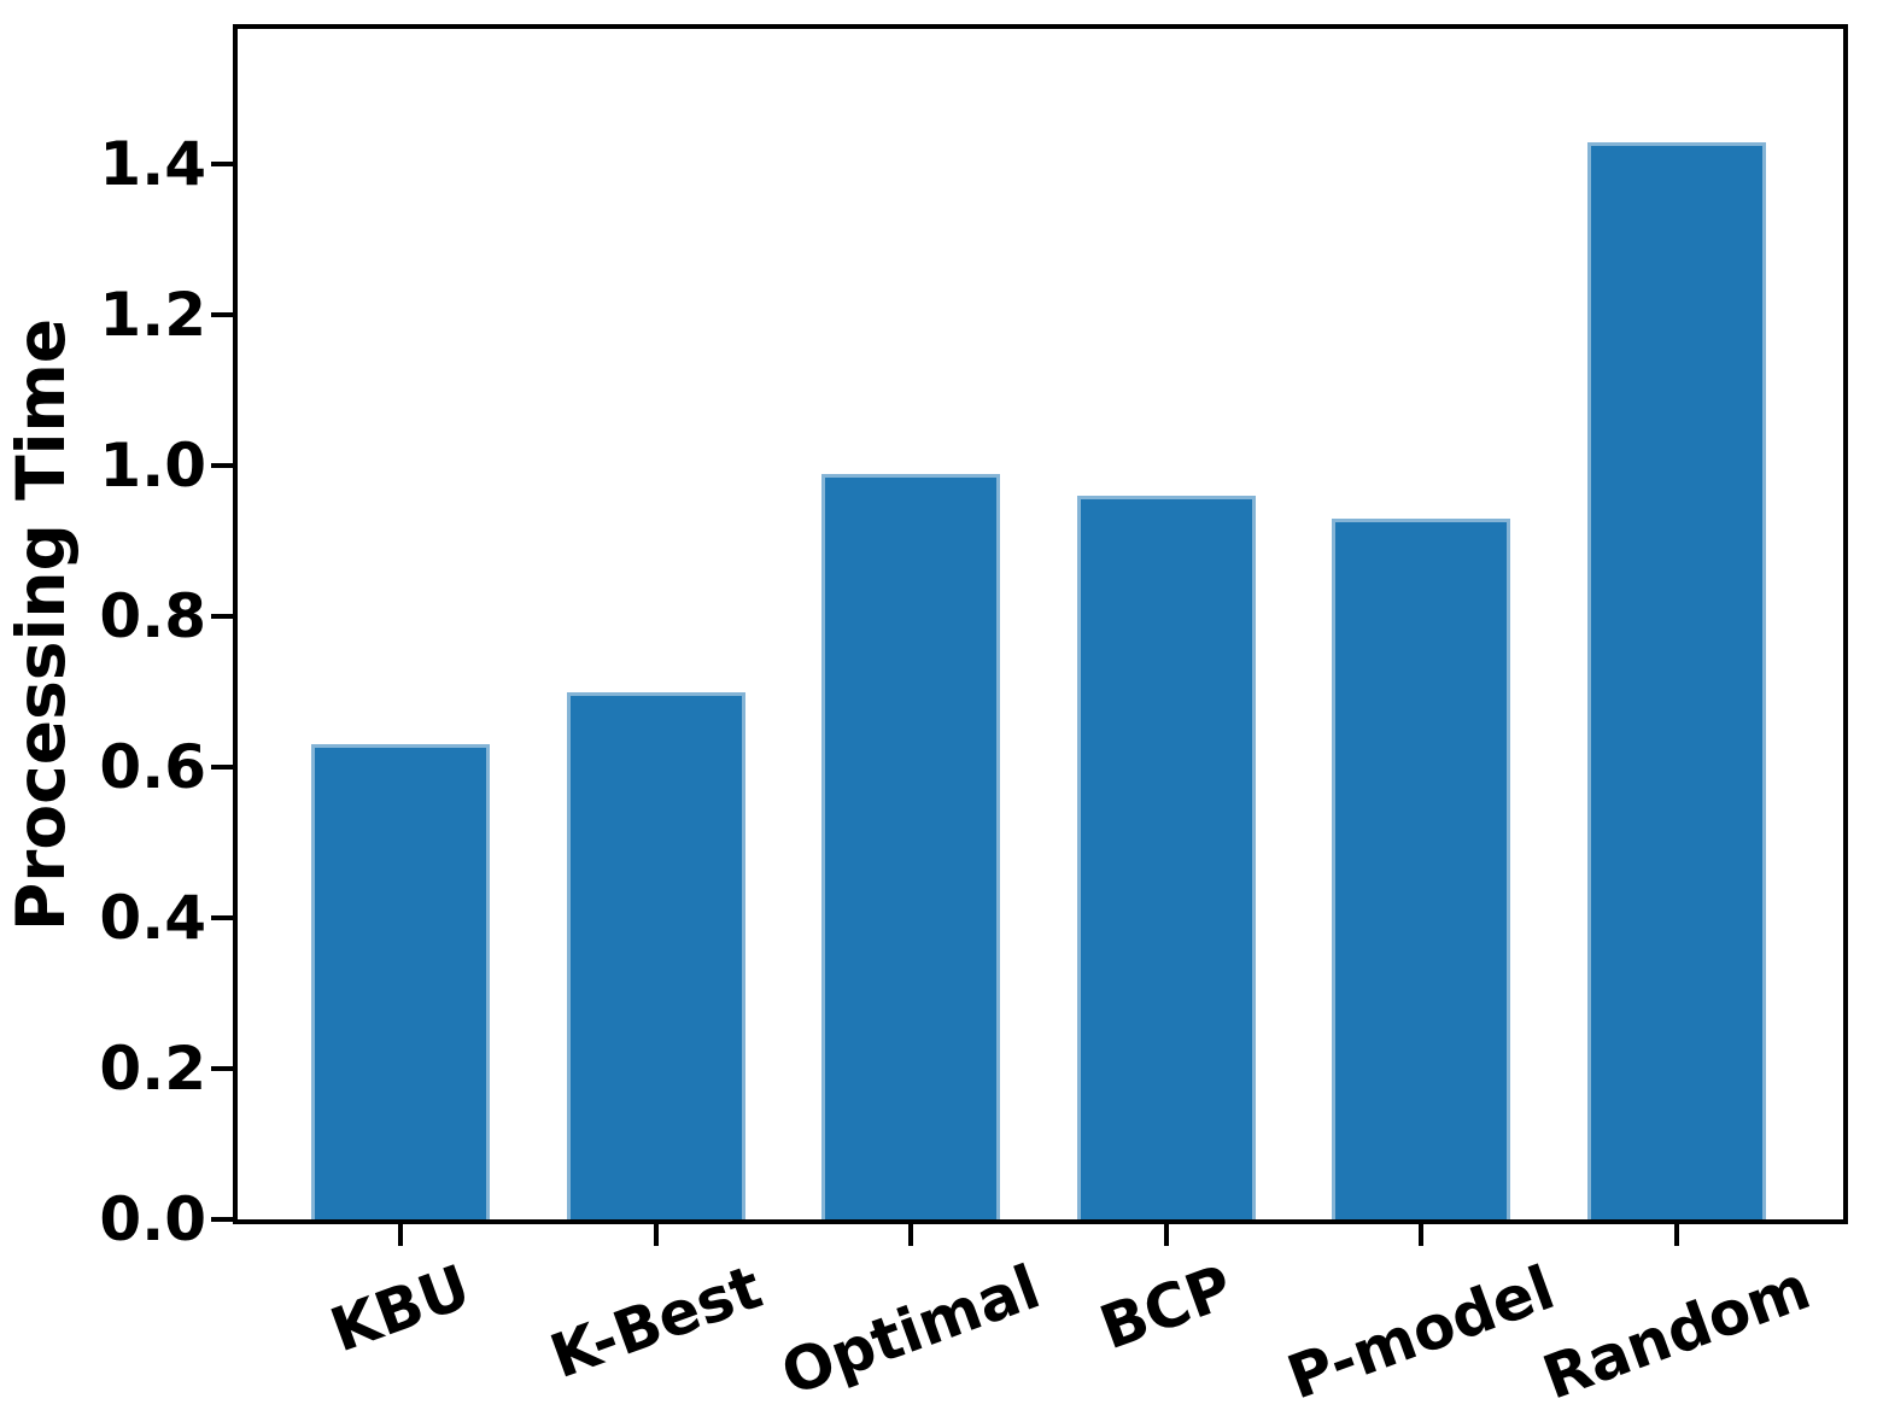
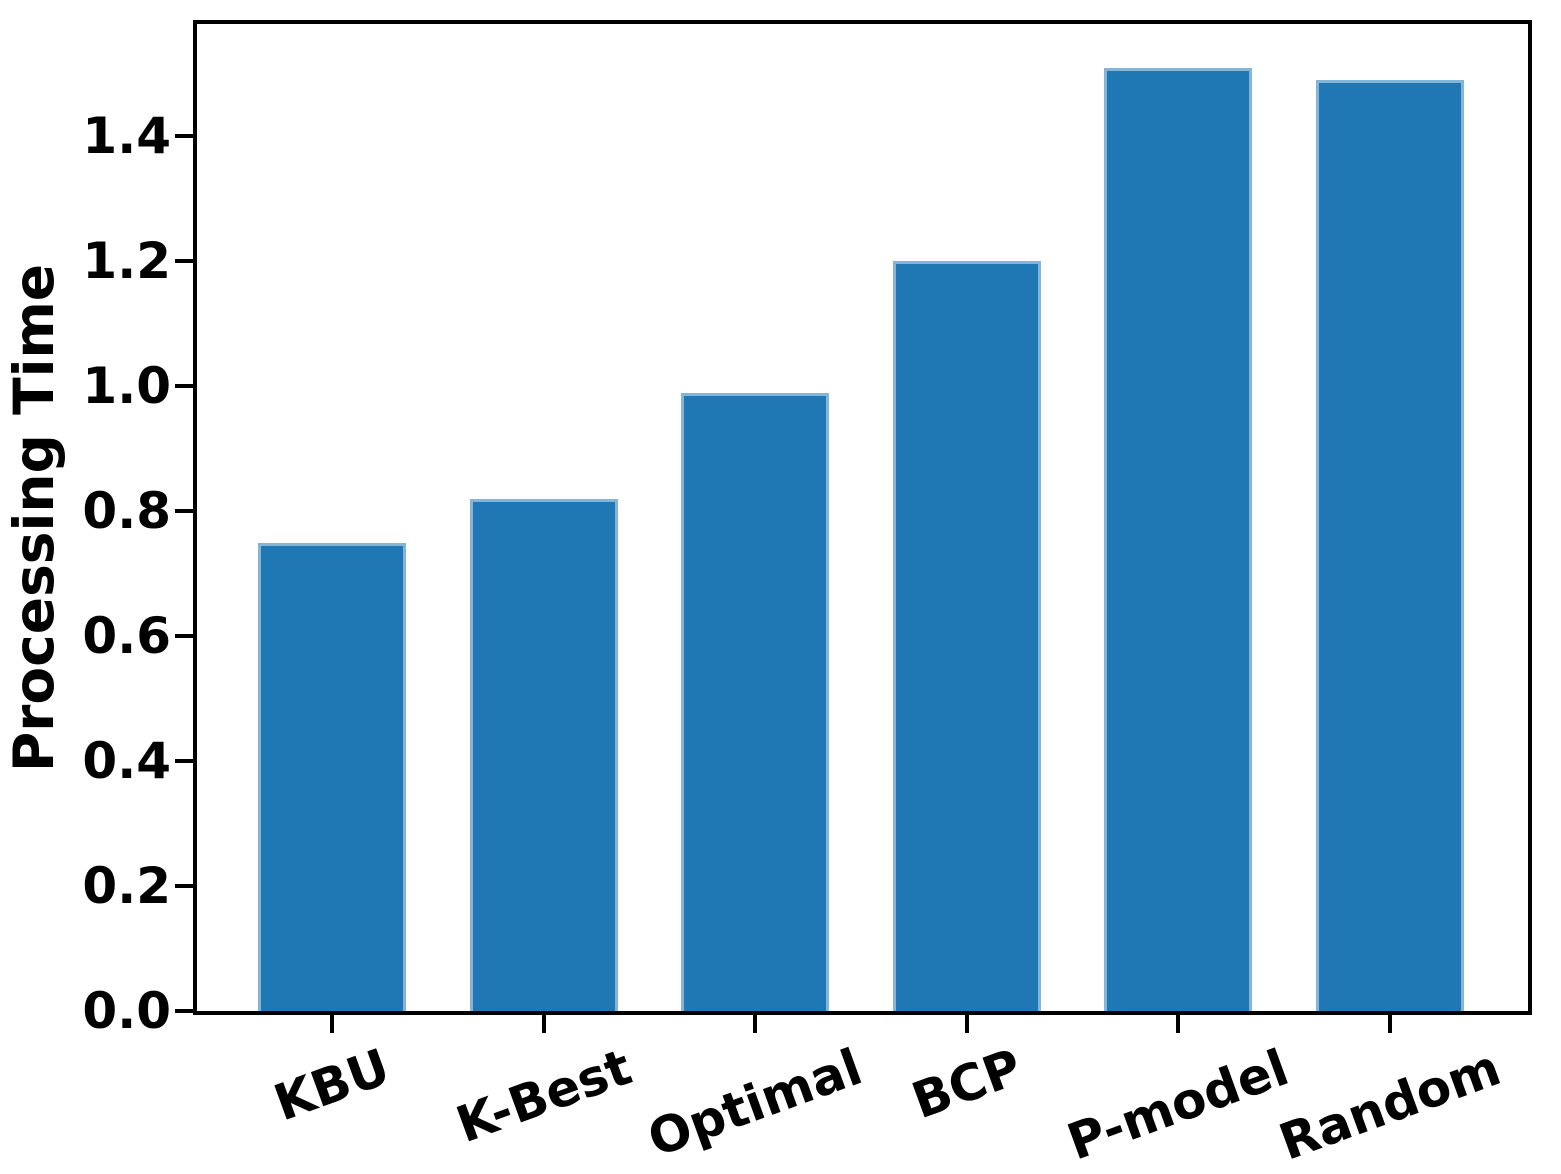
KBU: 0.63 -> 0.75
K-Best: 0.70 -> 0.82
BCP: 0.96 -> 1.20
P-model: 0.93 -> 1.51
Random: 1.43 -> 1.49
